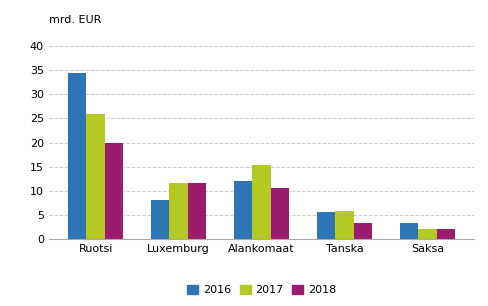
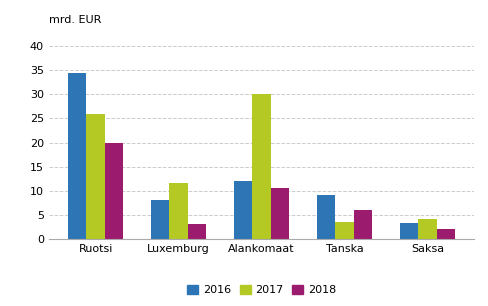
2018/Luxemburg: 11.5 -> 3.0
2017/Alankomaat: 15.3 -> 30.0
2016/Tanska: 5.5 -> 9.0
2017/Tanska: 5.8 -> 3.5
2018/Tanska: 3.2 -> 6.0
2017/Saksa: 2.0 -> 4.0
